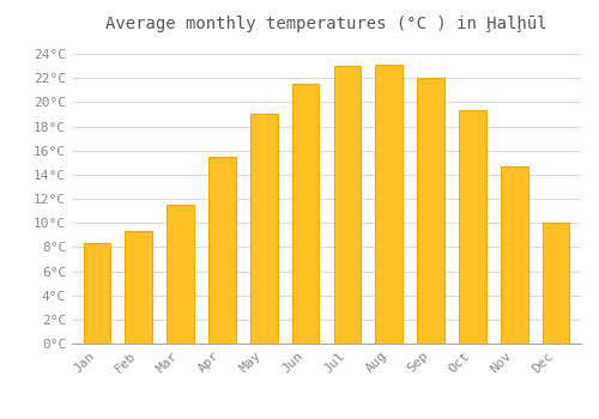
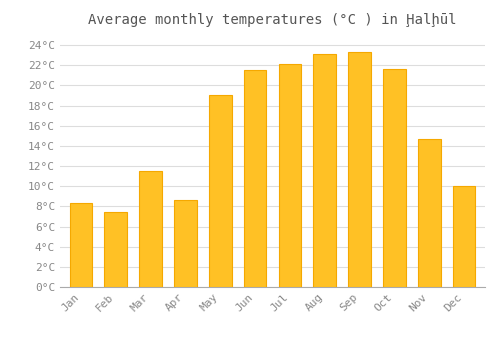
Feb: 9.3°C -> 7.4°C
Apr: 15.5°C -> 8.6°C
Jul: 23.0°C -> 22.1°C
Sep: 22.0°C -> 23.3°C
Oct: 19.3°C -> 21.6°C
